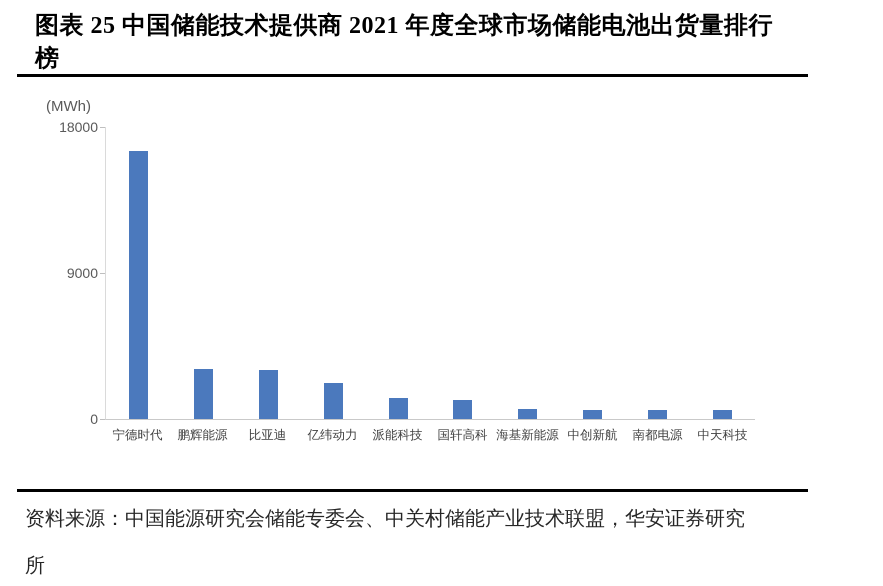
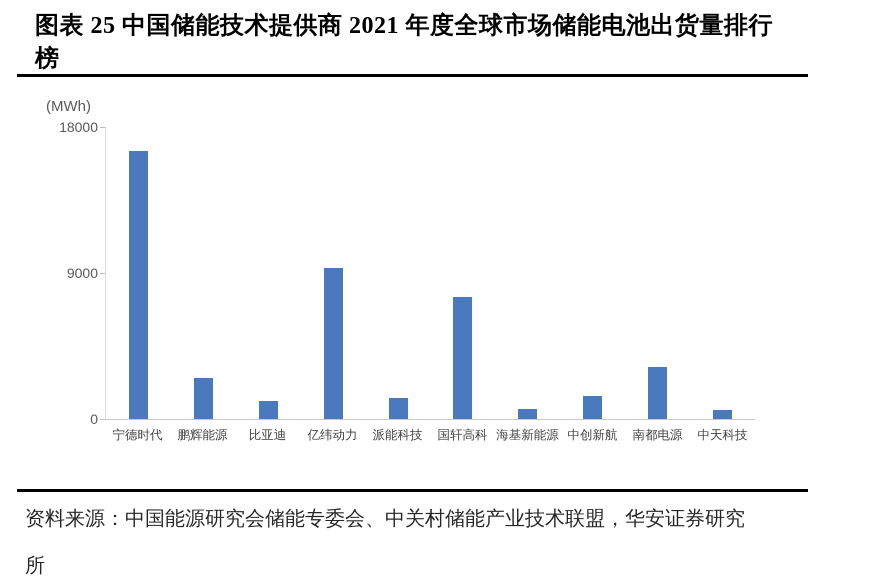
鹏辉能源: 3100 -> 2500
比亚迪: 3000 -> 1100
亿纬动力: 2200 -> 9300
国轩高科: 1200 -> 7500
中创新航: 600 -> 1400
南都电源: 600 -> 3200
